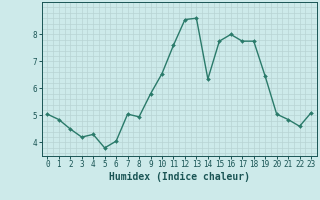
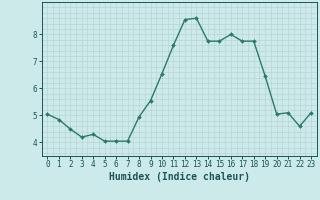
5: 3.80 -> 4.05
7: 5.05 -> 4.05
9: 5.80 -> 5.55
14: 6.35 -> 7.75
21: 4.85 -> 5.10
